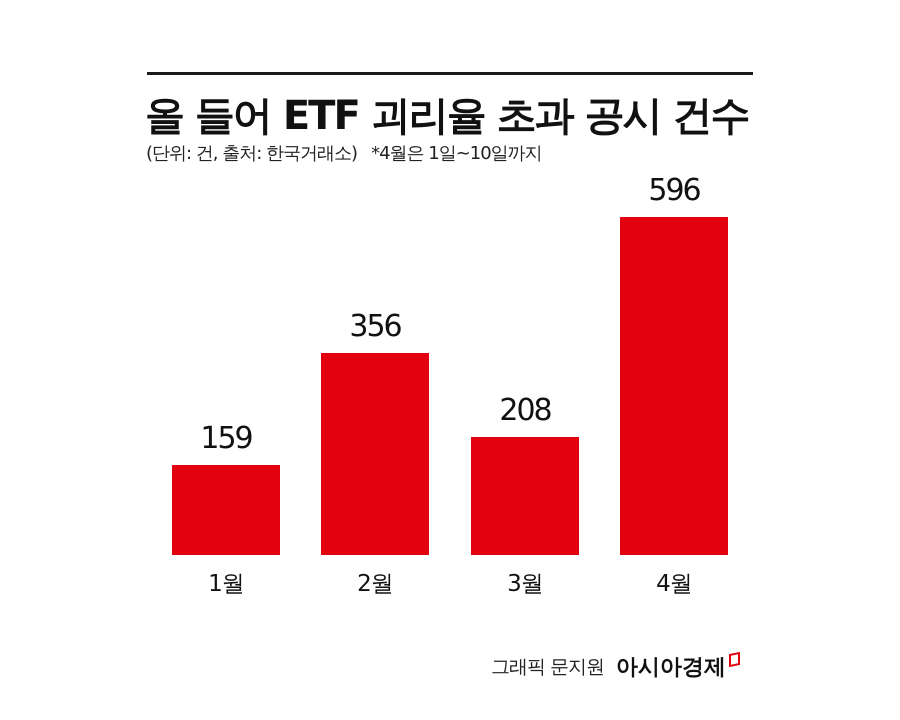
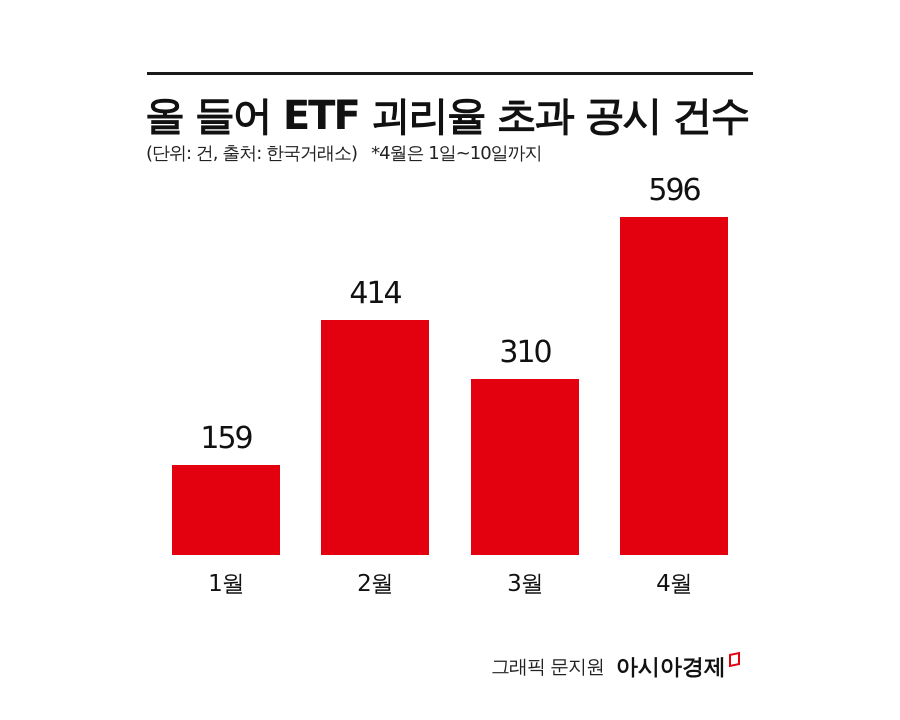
2월: 356 -> 414
3월: 208 -> 310
